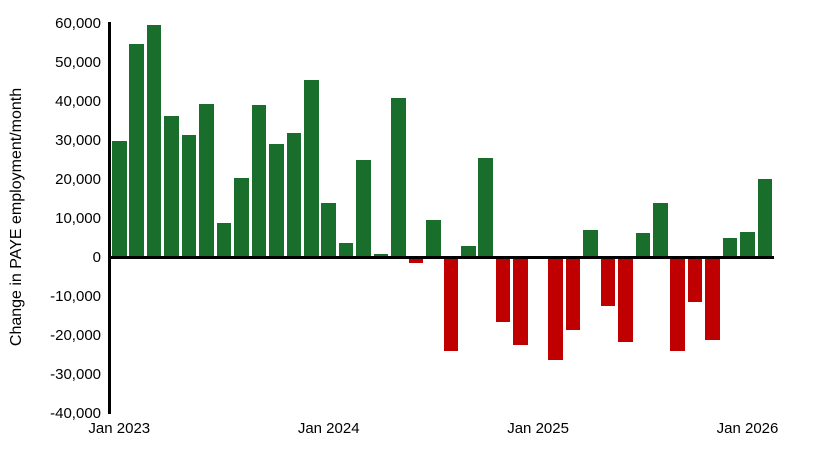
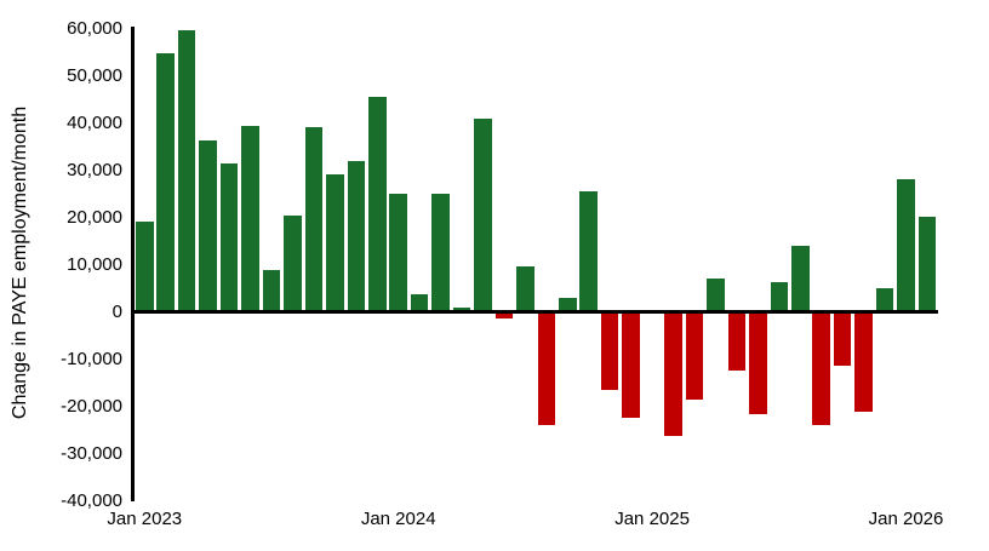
Jan 2023: 30000 -> 19000
Jan 2024: 14000 -> 25000
Jan 2026: 7000 -> 28000
